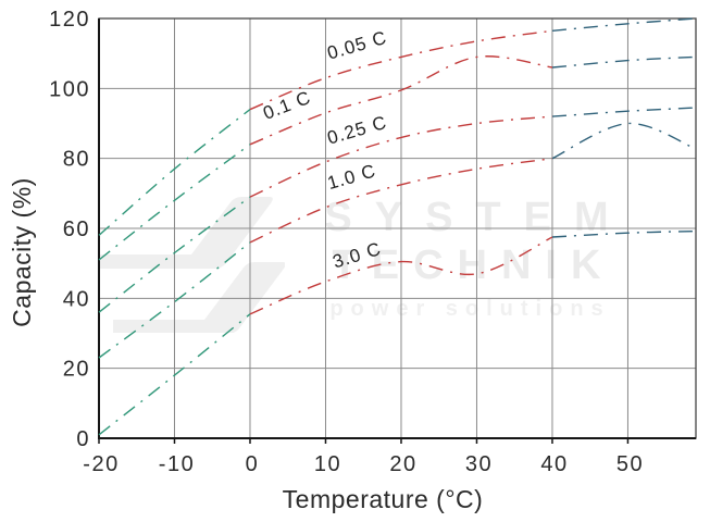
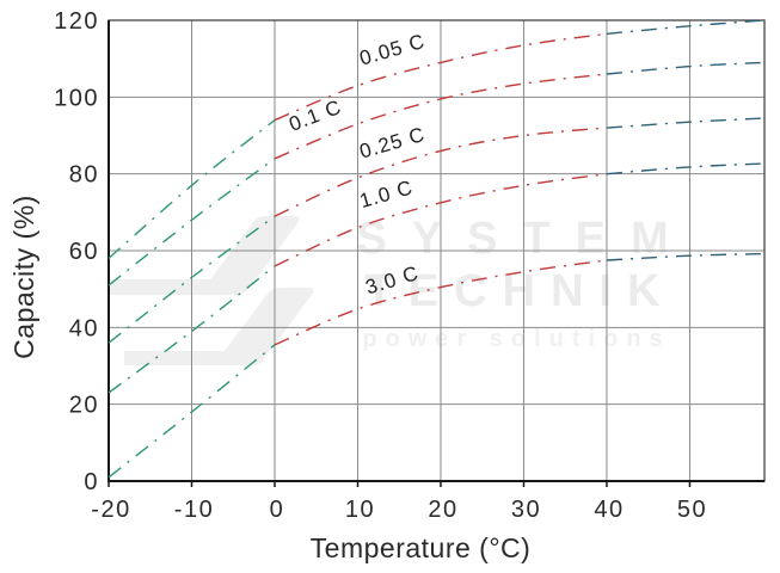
0.1 C/30: 109 -> 104
3.0 C/30: 47 -> 54
1.0 C/50: 90 -> 82
